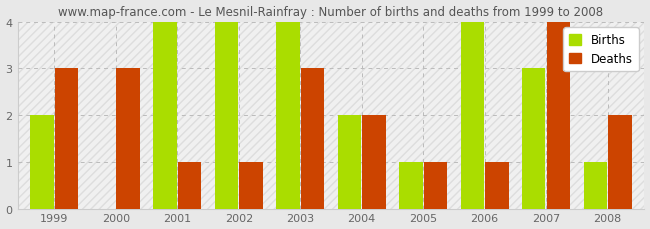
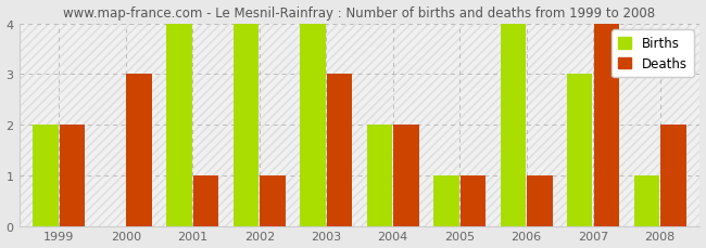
Deaths/1999: 3 -> 2
